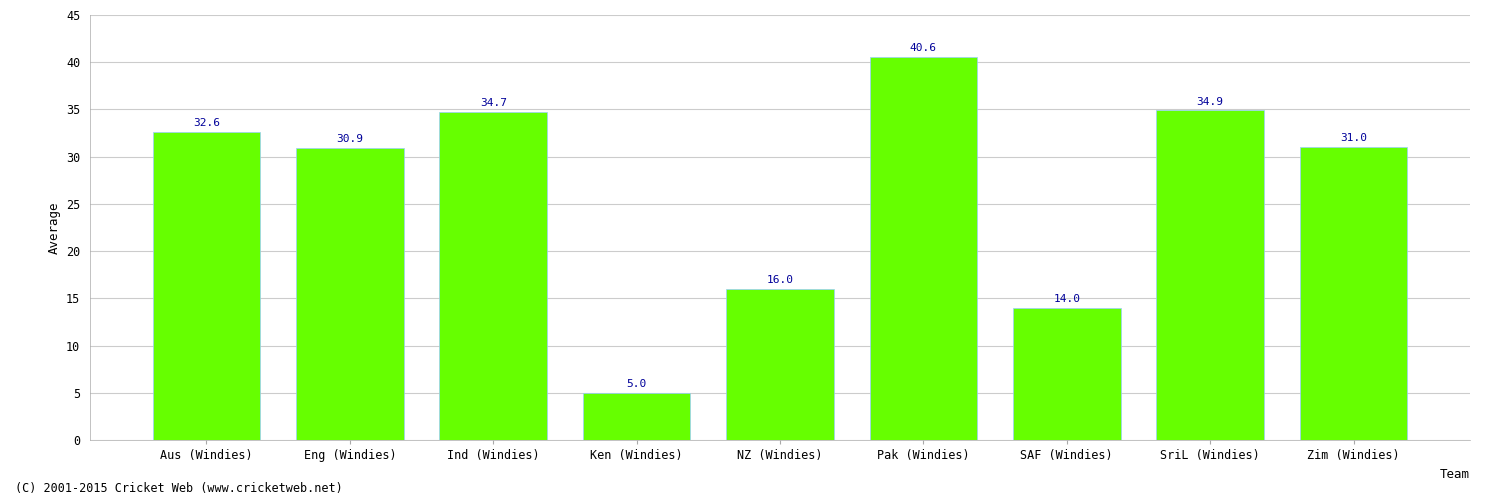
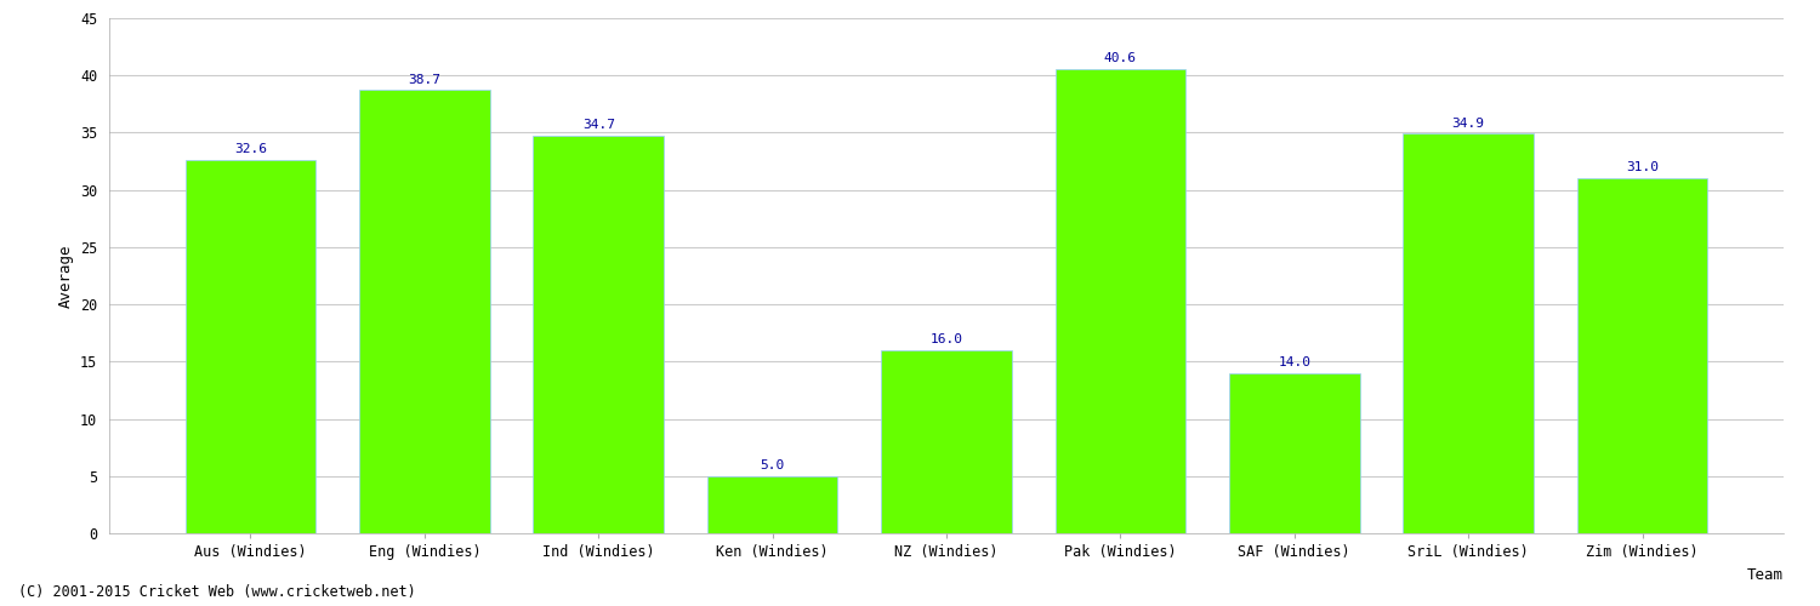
Eng (Windies): 30.9 -> 38.7
